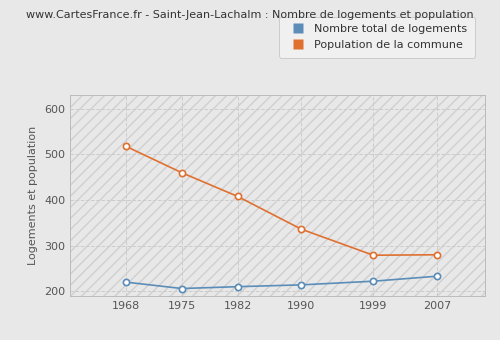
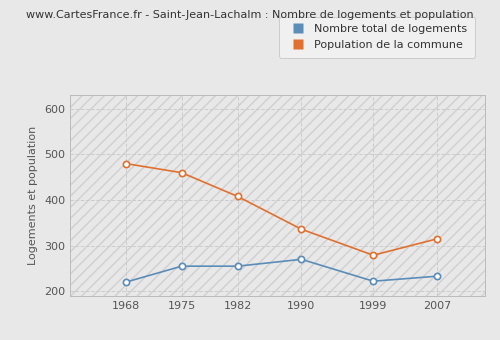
Population de la commune/1968: 518 -> 480
Nombre total de logements/1975: 206 -> 255
Nombre total de logements/1982: 210 -> 255
Nombre total de logements/1990: 214 -> 270
Population de la commune/2007: 280 -> 315
